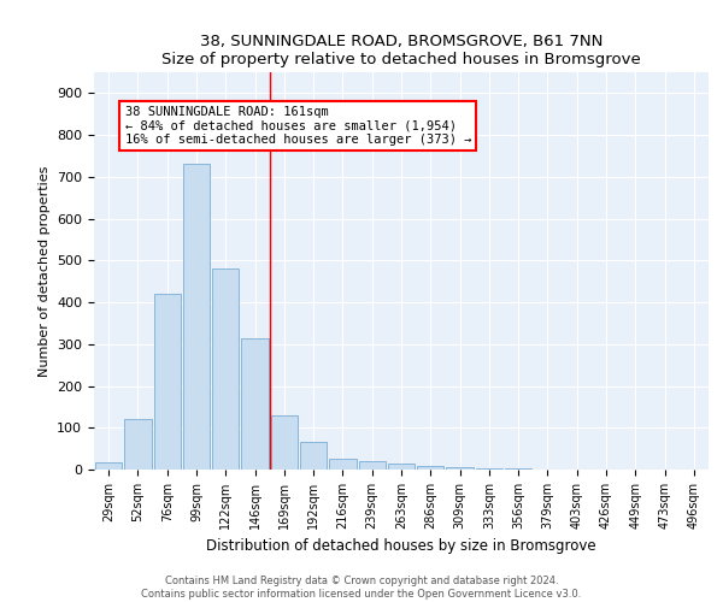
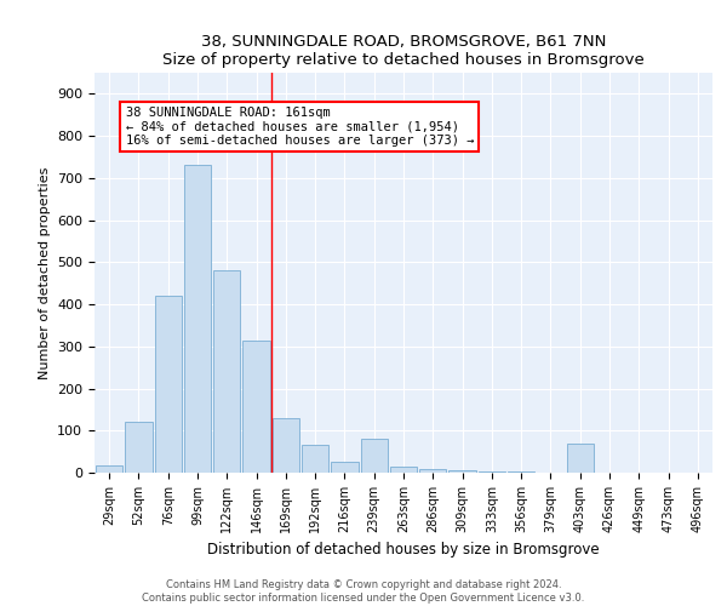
239sqm: 20 -> 80
403sqm: 1 -> 70
